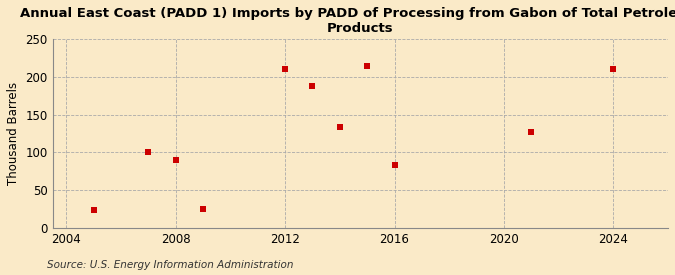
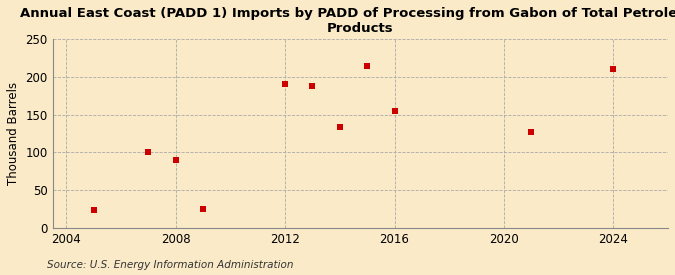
2012: 210 -> 191
2016: 84 -> 155
